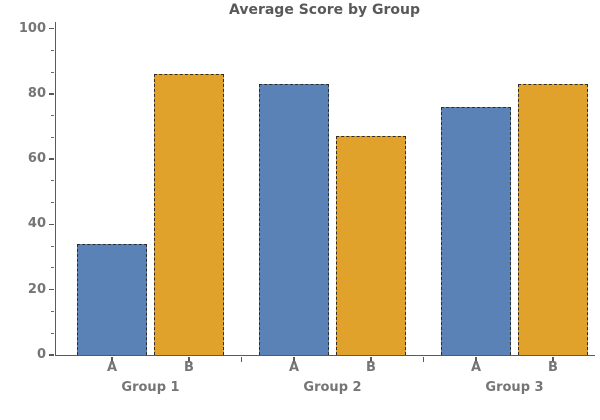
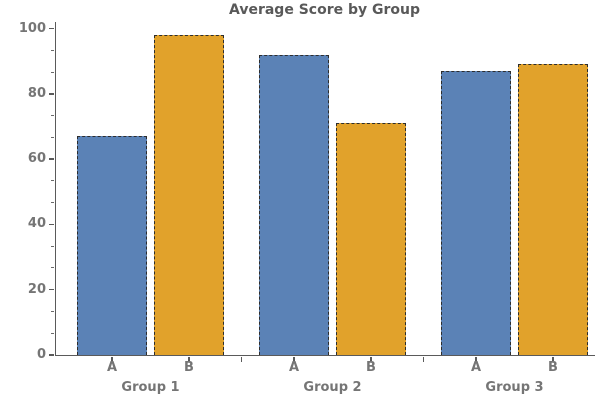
A/Group 1: 34 -> 67
B/Group 1: 86 -> 98
A/Group 2: 83 -> 92
B/Group 2: 67 -> 71
A/Group 3: 76 -> 87
B/Group 3: 83 -> 89
